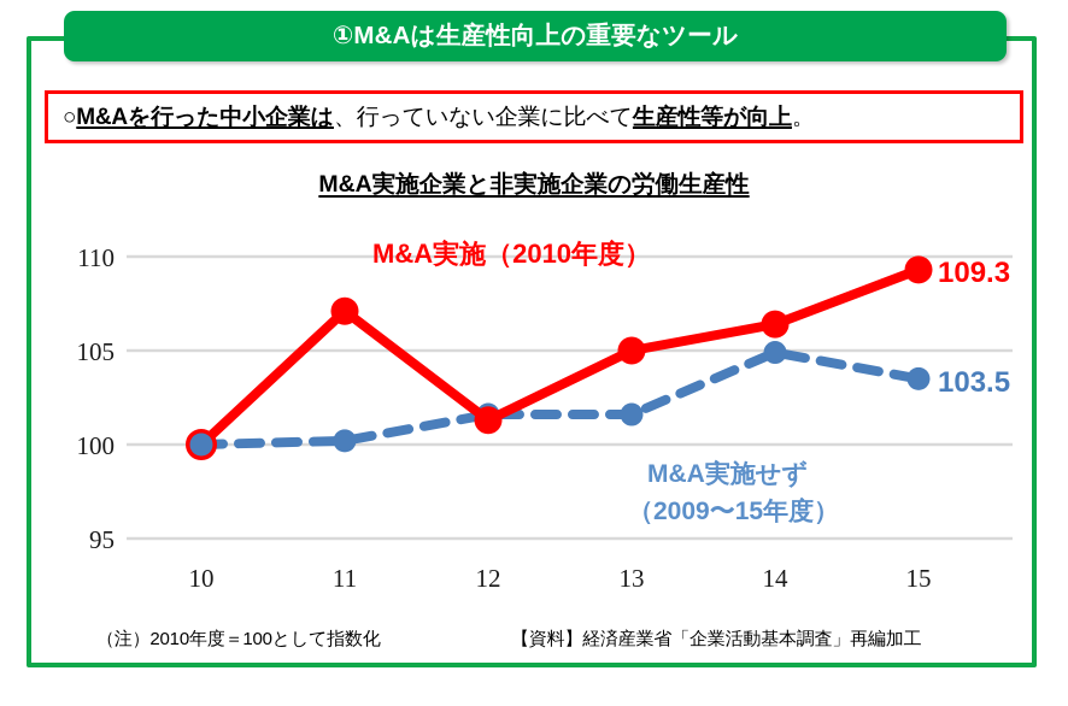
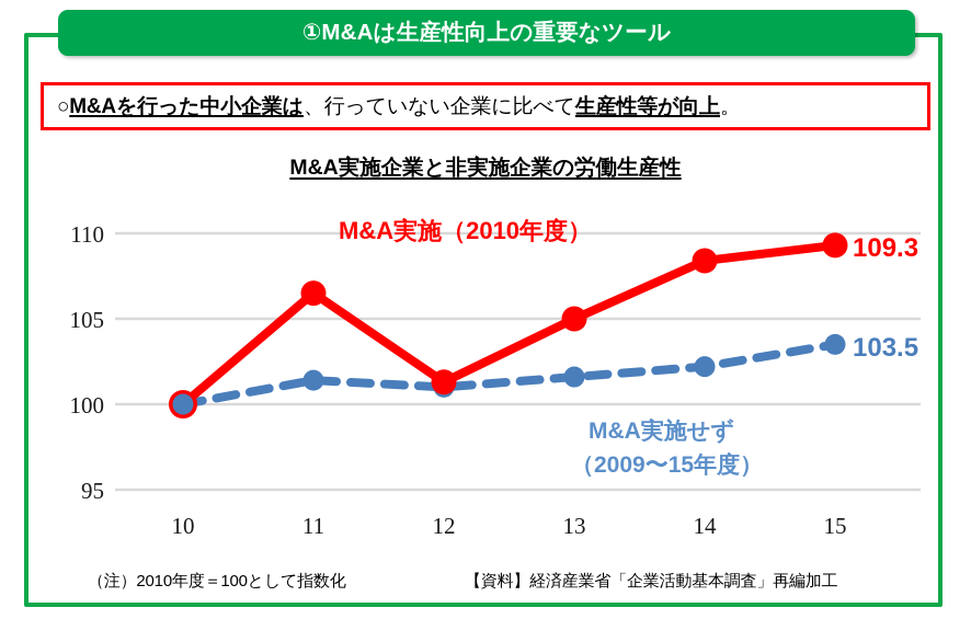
M&A実施（2010年度）/11: 107.1 -> 106.5
M&A実施せず（2009〜15年度）/11: 100.2 -> 101.4
M&A実施せず（2009〜15年度）/12: 101.6 -> 101.0
M&A実施（2010年度）/14: 106.4 -> 108.4
M&A実施せず（2009〜15年度）/14: 104.9 -> 102.2
